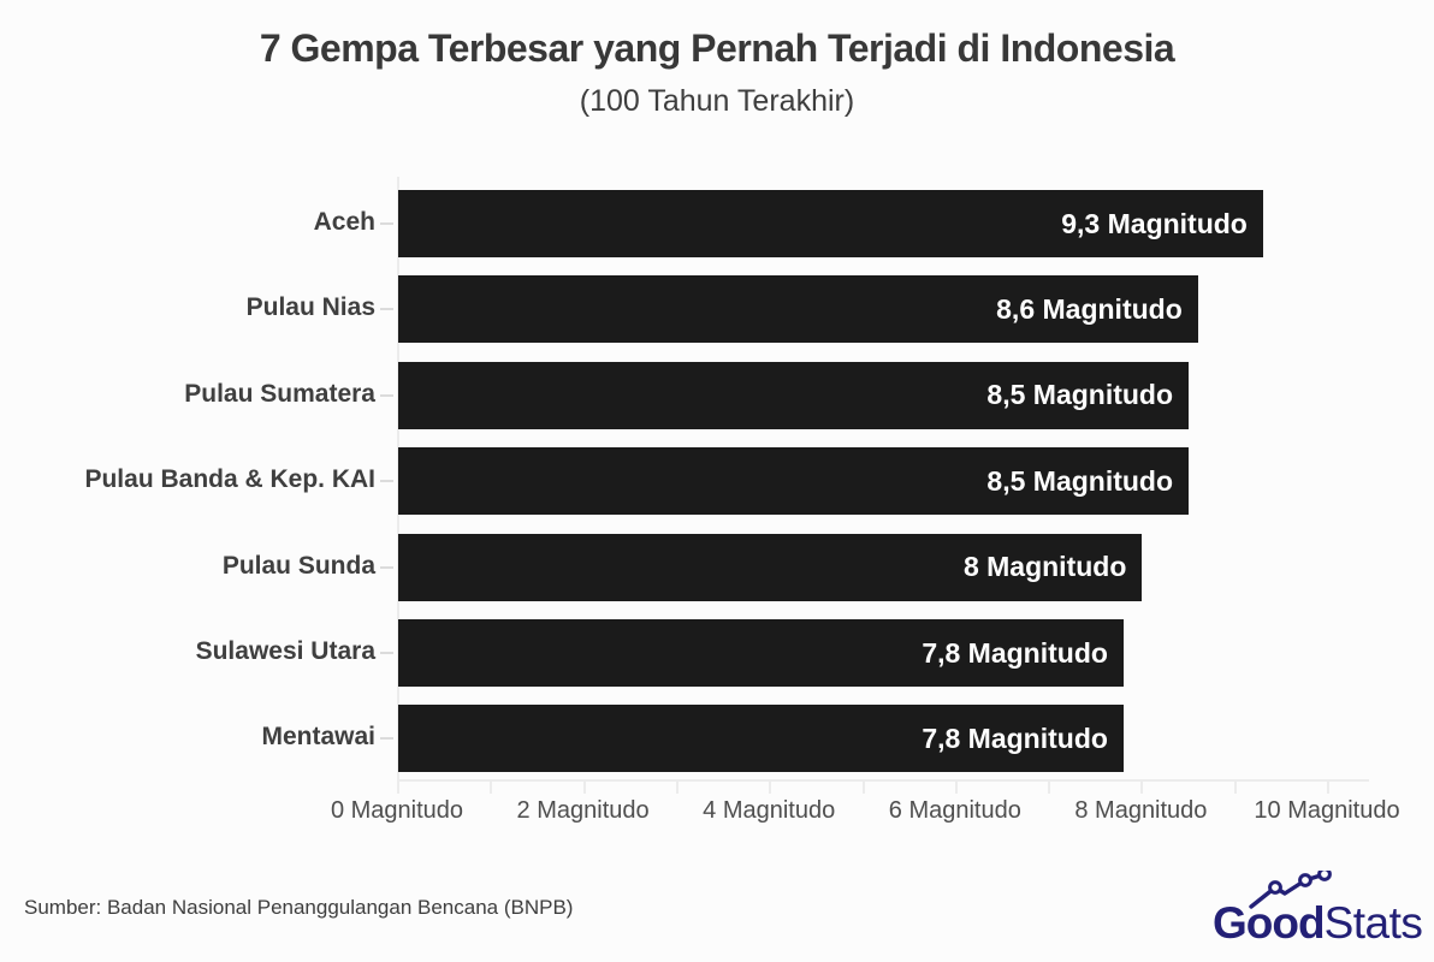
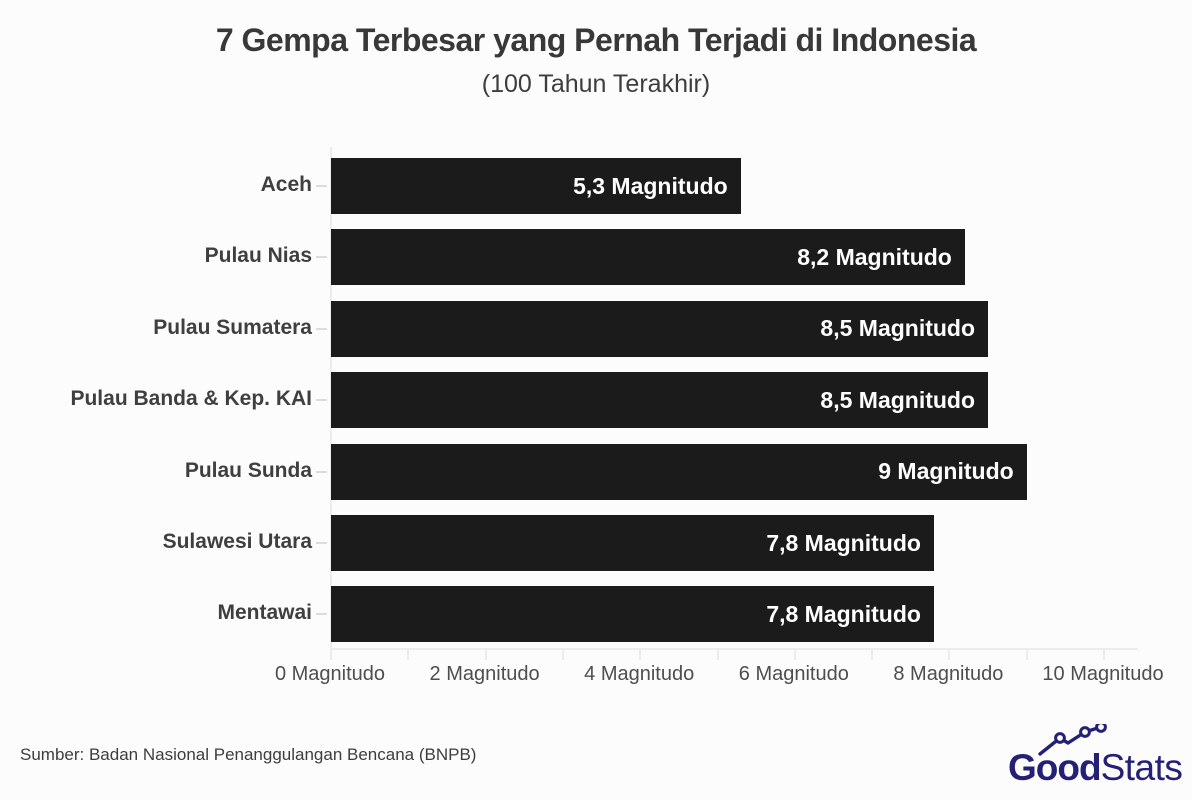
Aceh: 9,3 -> 5,3
Pulau Nias: 8,6 -> 8,2
Pulau Sunda: 8 -> 9
